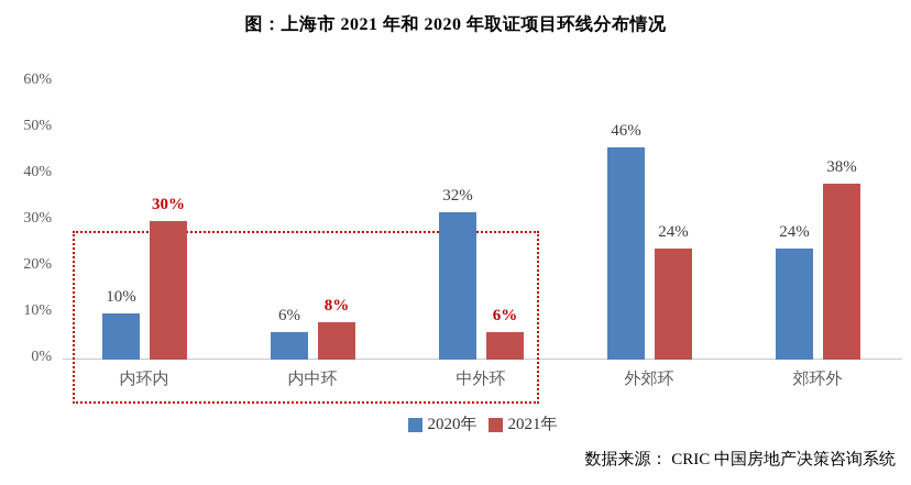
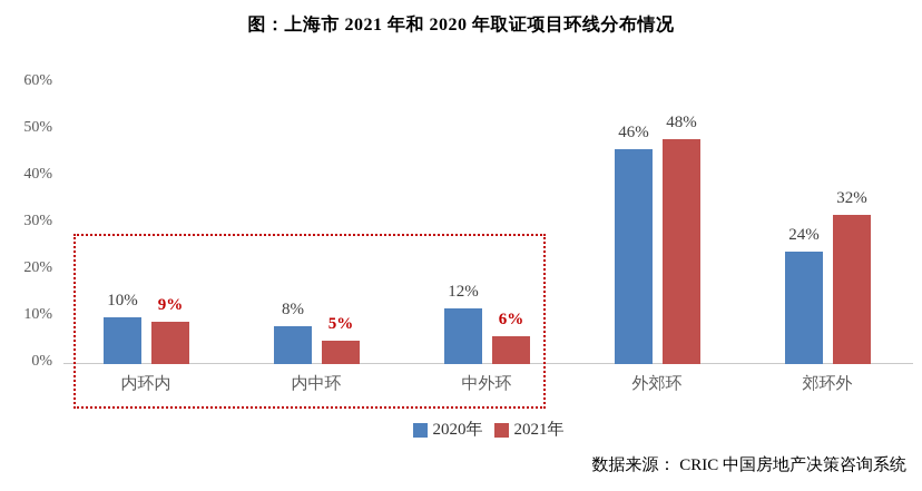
2021年/内环内: 30% -> 9%
2020年/内中环: 6% -> 8%
2021年/内中环: 8% -> 5%
2020年/中外环: 32% -> 12%
2021年/外郊环: 24% -> 48%
2021年/郊环外: 38% -> 32%
